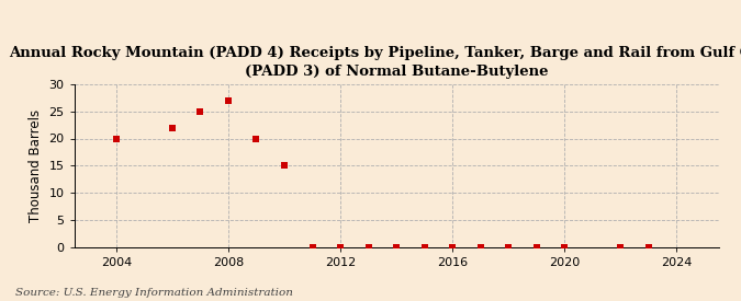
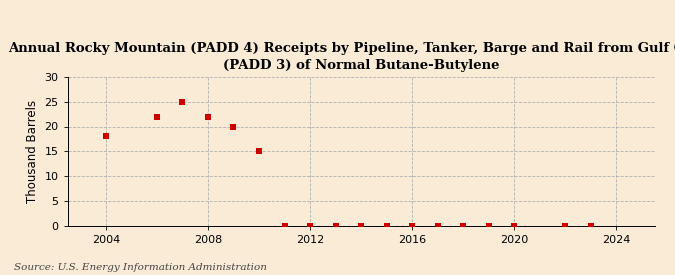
2004: 20 -> 18
2008: 27 -> 22
